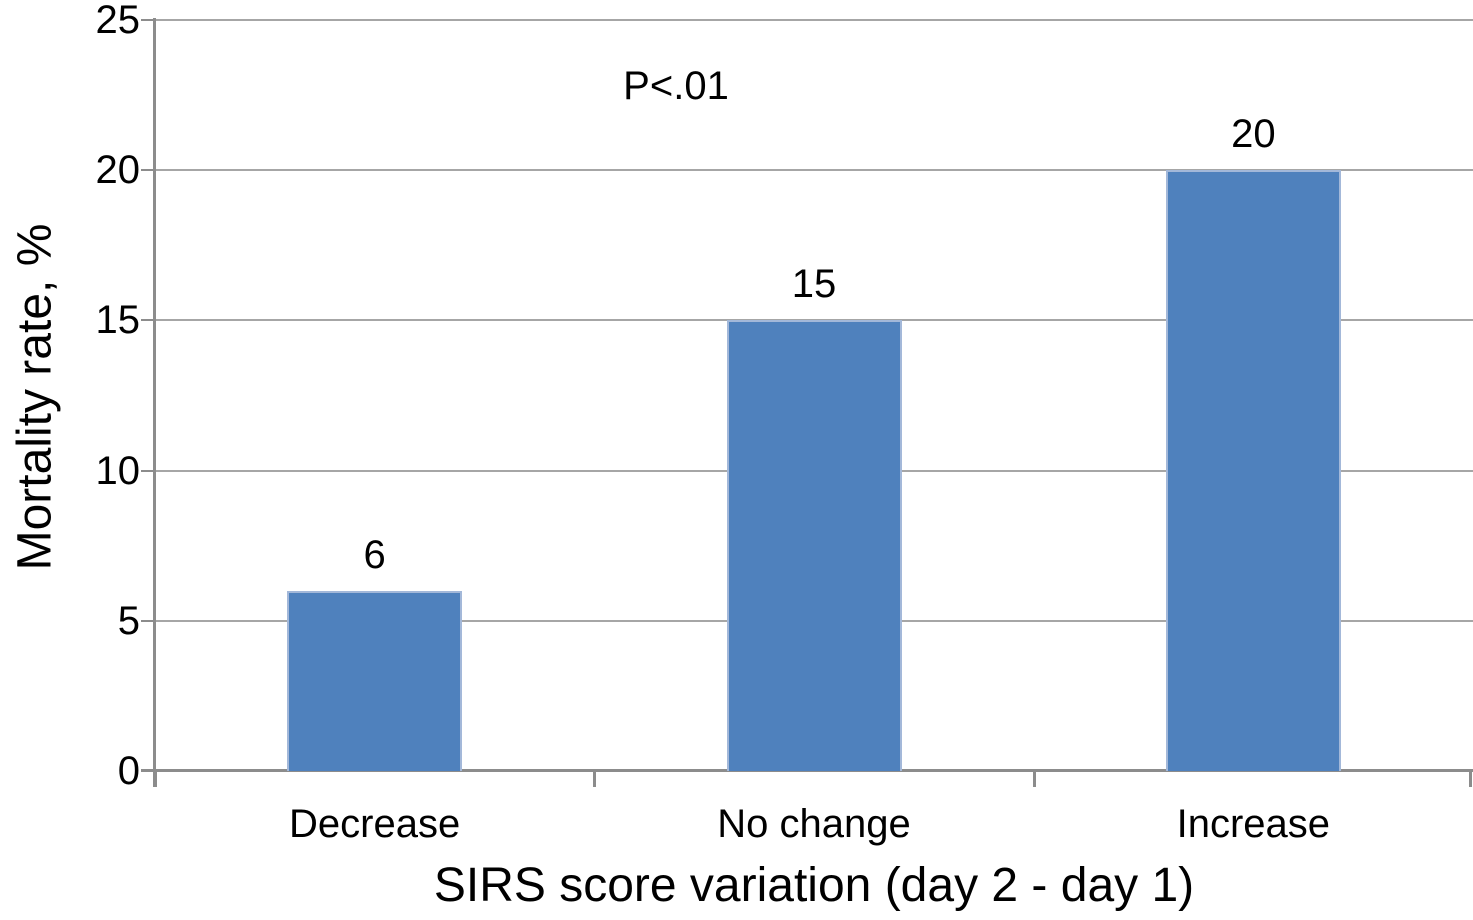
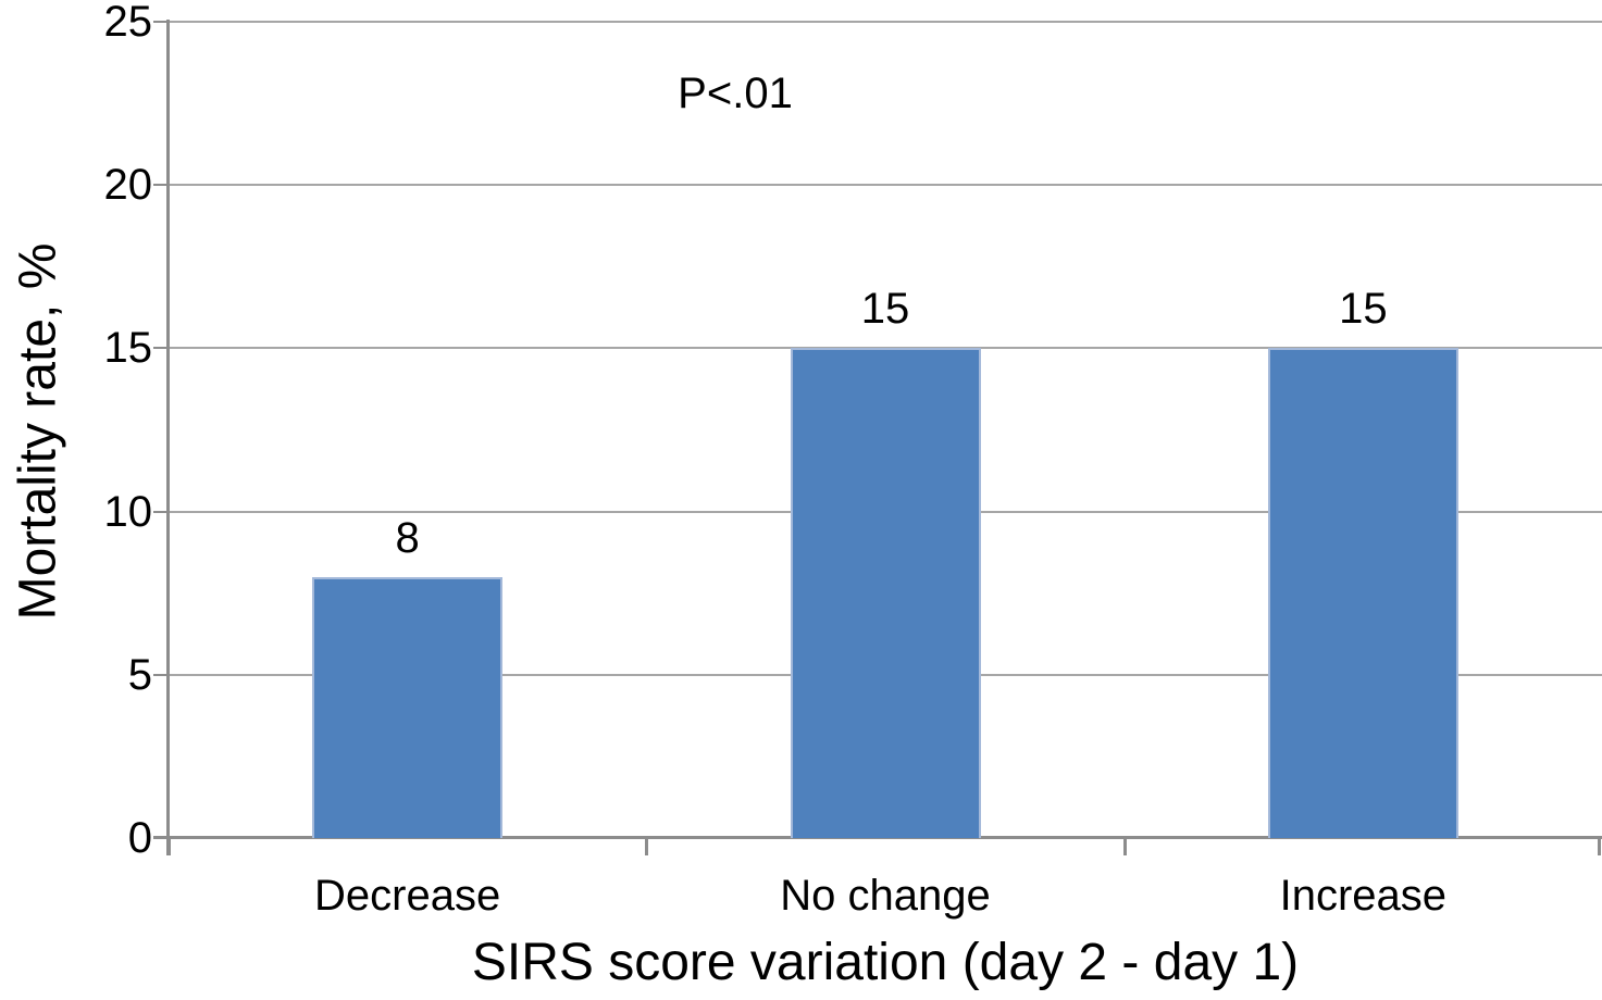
Decrease: 6 -> 8
Increase: 20 -> 15
